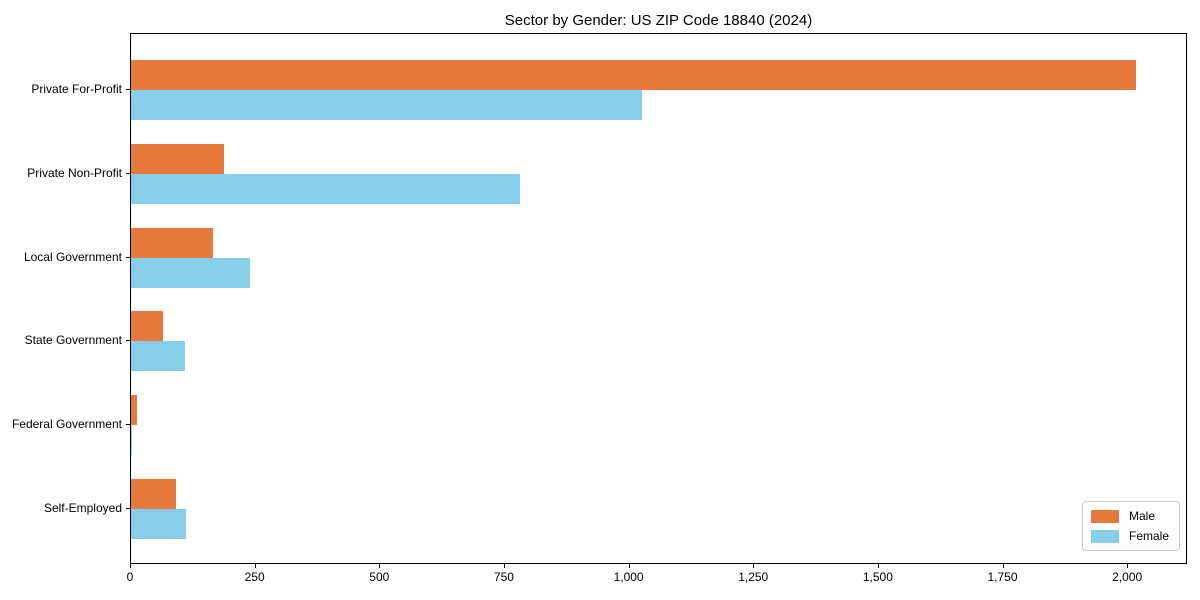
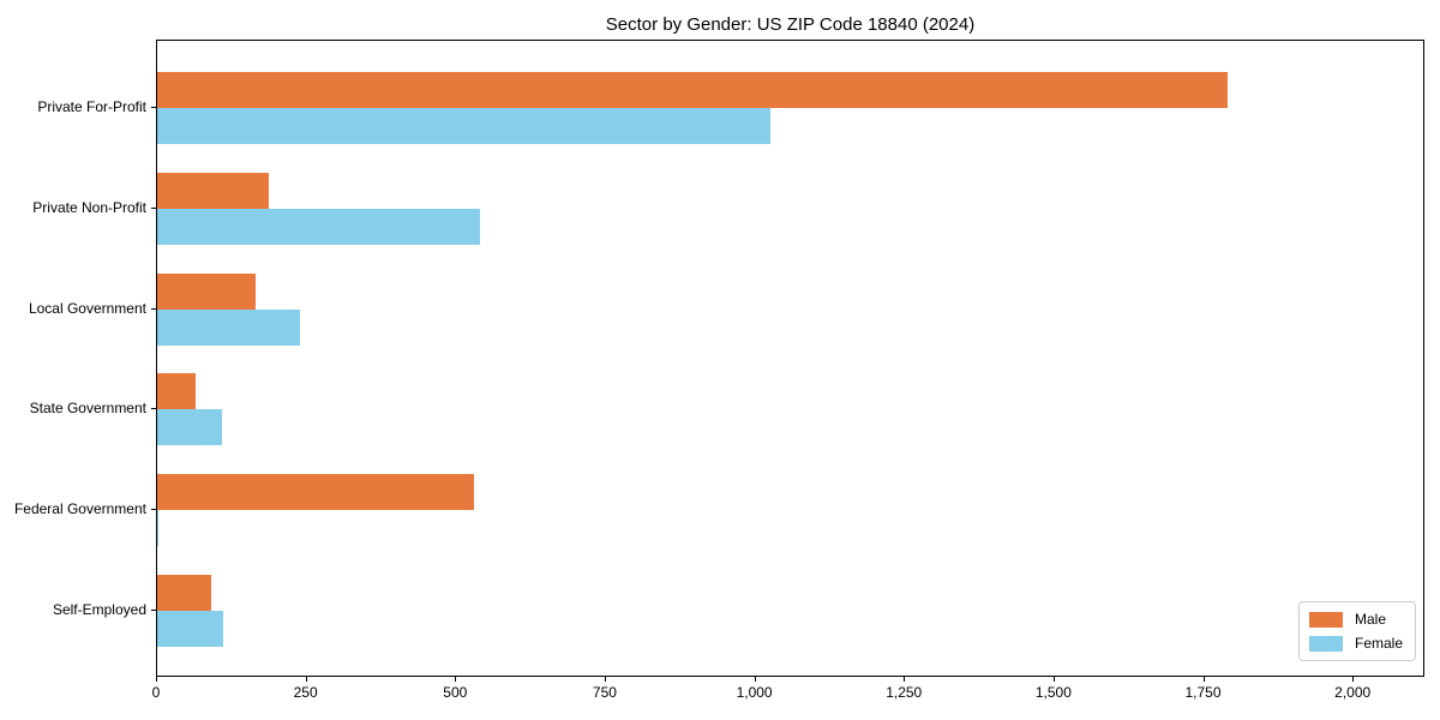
Male/Private For-Profit: 2020 -> 1790
Female/Private Non-Profit: 780 -> 540
Male/Federal Government: 10 -> 530
